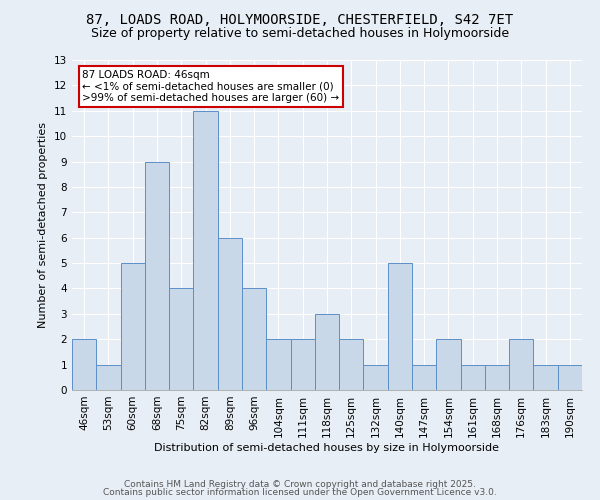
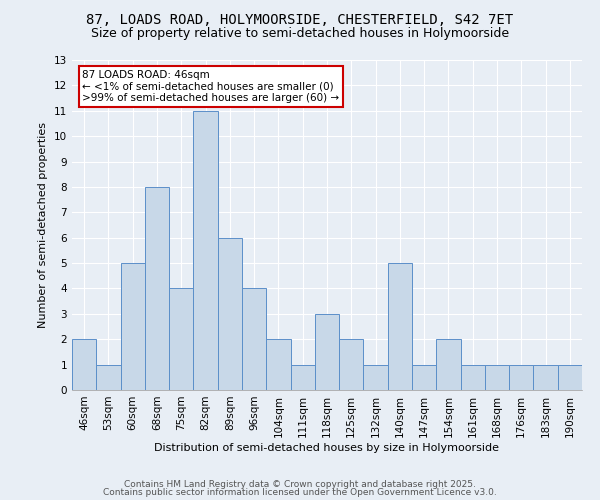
68sqm: 9 -> 8
111sqm: 2 -> 1
176sqm: 2 -> 1
